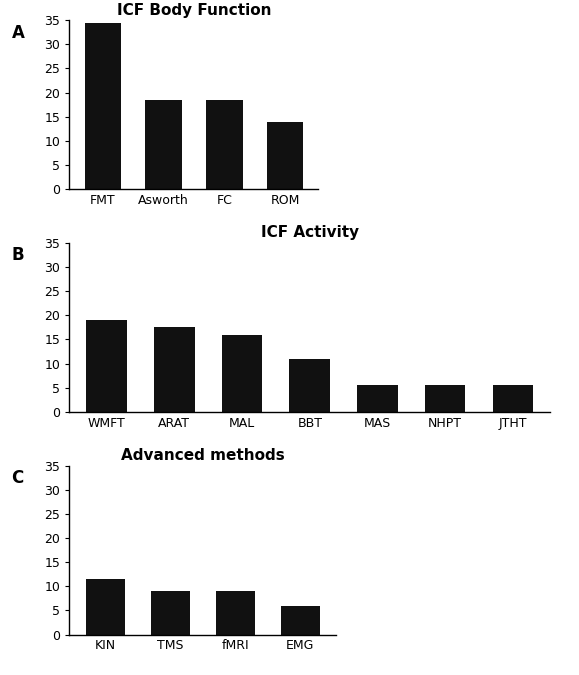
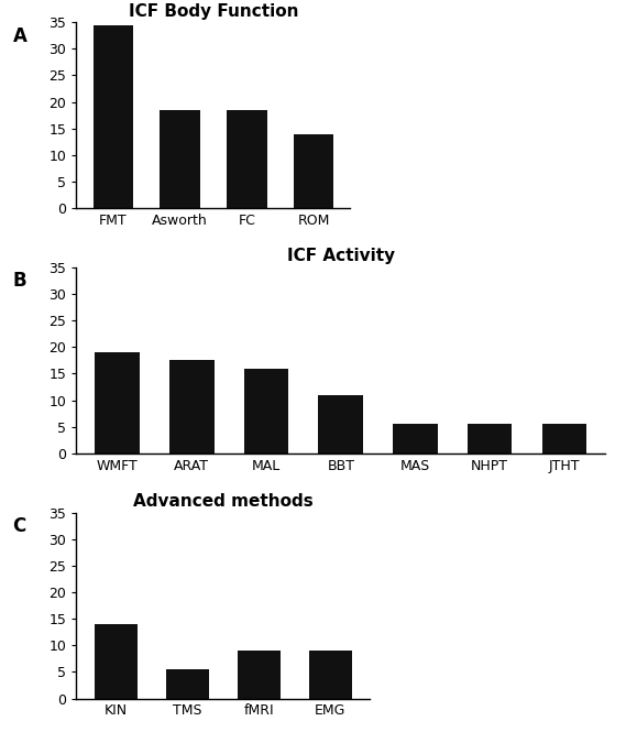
Advanced methods/KIN: 11.5 -> 14.0
Advanced methods/TMS: 9.0 -> 5.5
Advanced methods/EMG: 6.0 -> 9.0
